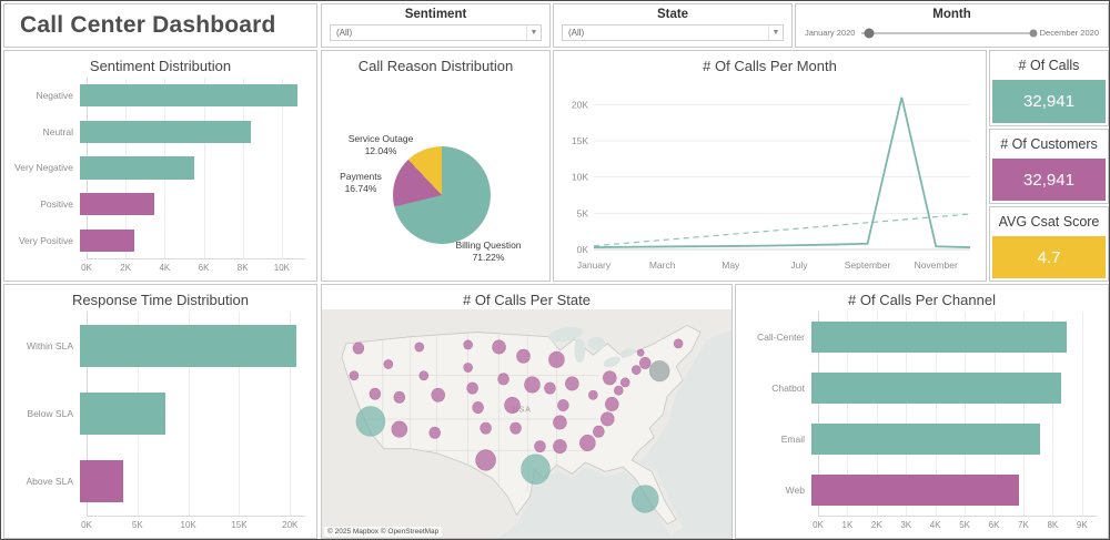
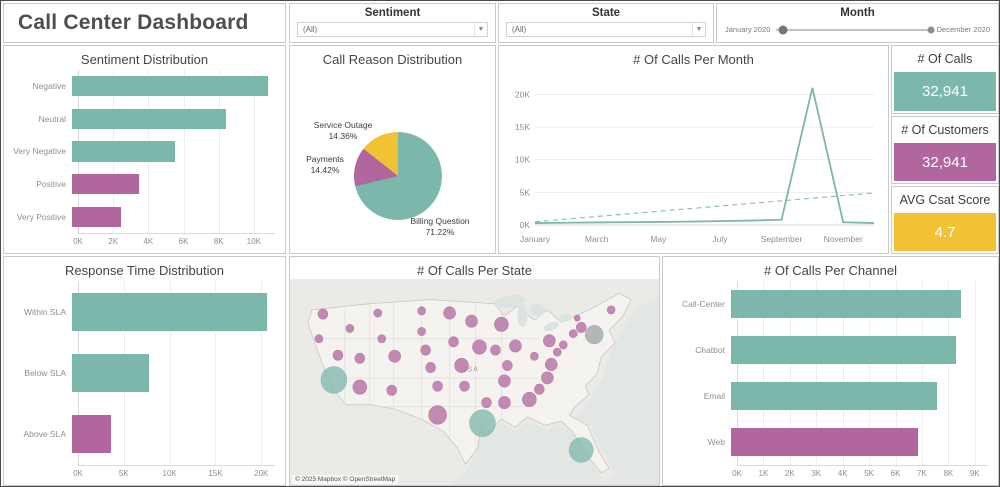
Call Reason Distribution/Payments: 16.74% -> 14.42%
Call Reason Distribution/Service Outage: 12.04% -> 14.36%
